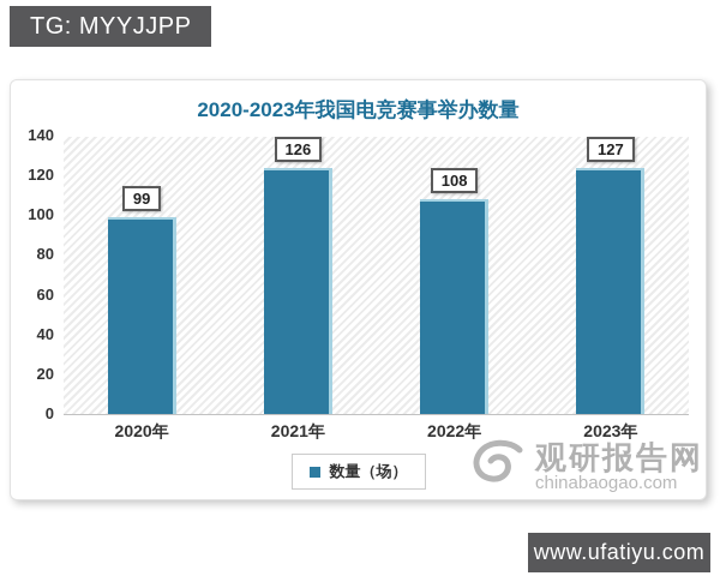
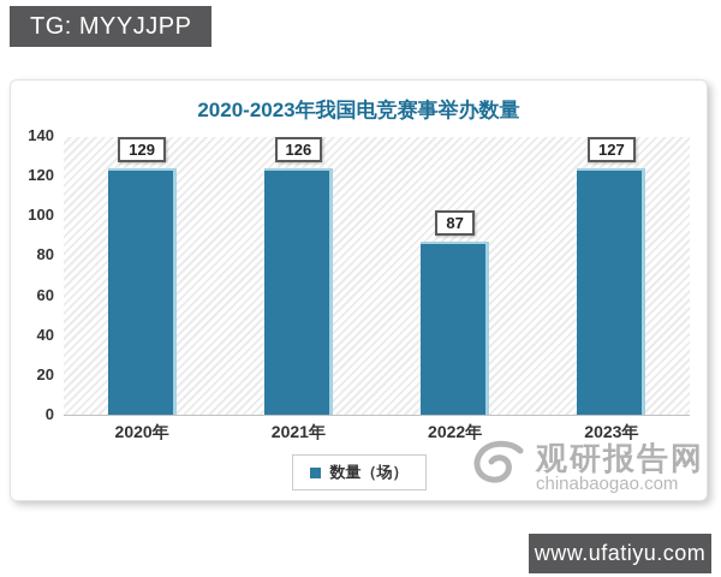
2020年: 99 -> 129
2022年: 108 -> 87
